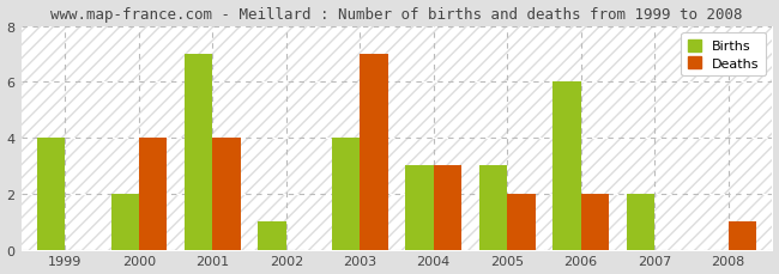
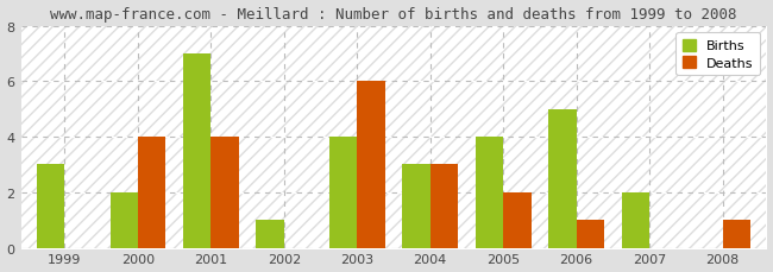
Births/1999: 4 -> 3
Deaths/2003: 7 -> 6
Births/2005: 3 -> 4
Births/2006: 6 -> 5
Deaths/2006: 2 -> 1
